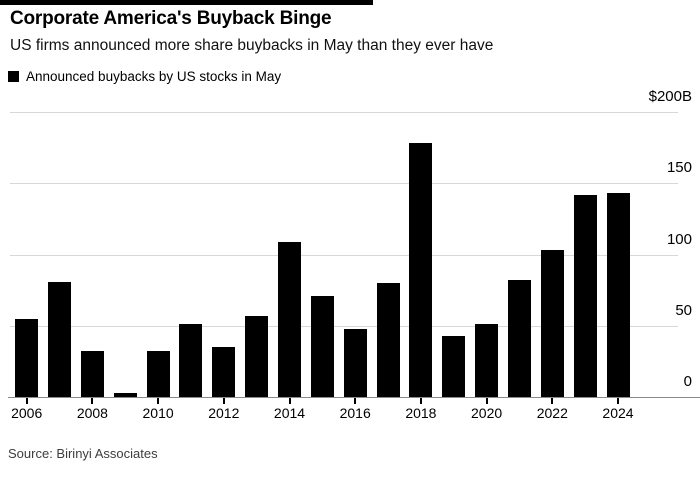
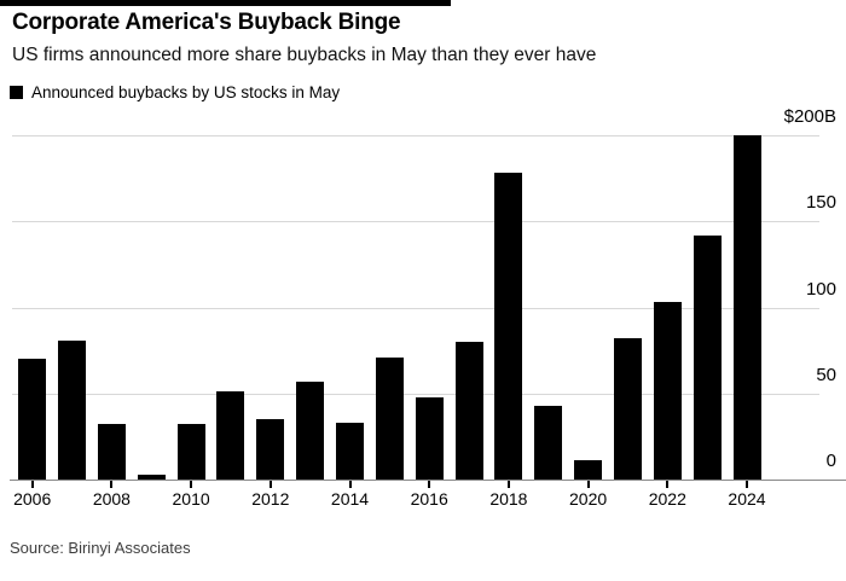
2006: $55B -> $70B
2014: $109B -> $33B
2020: $51B -> $11B
2024: $143B -> $200B
